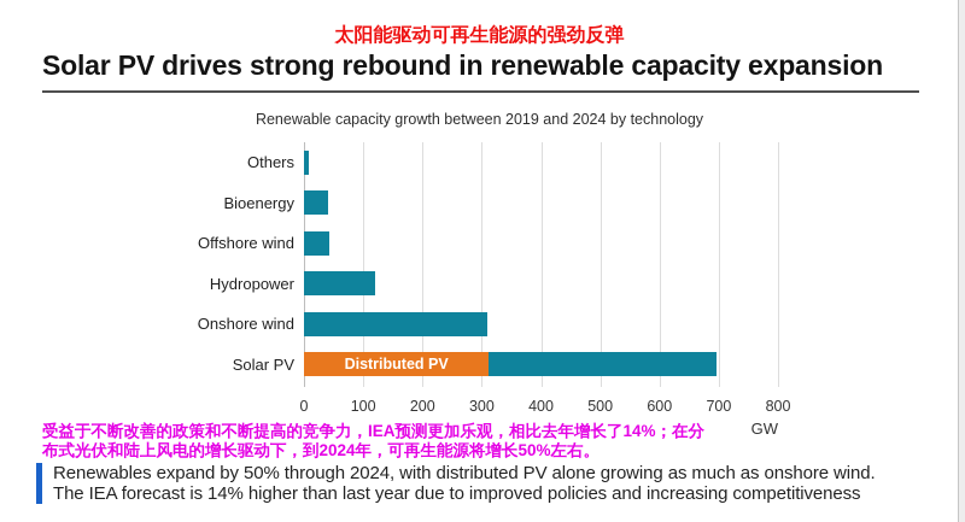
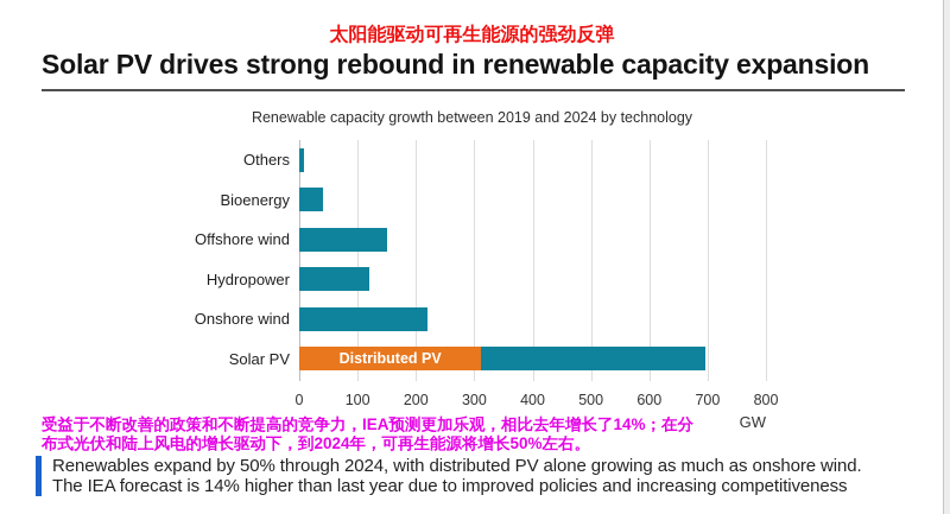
Offshore wind: 40 -> 150
Onshore wind: 310 -> 220
